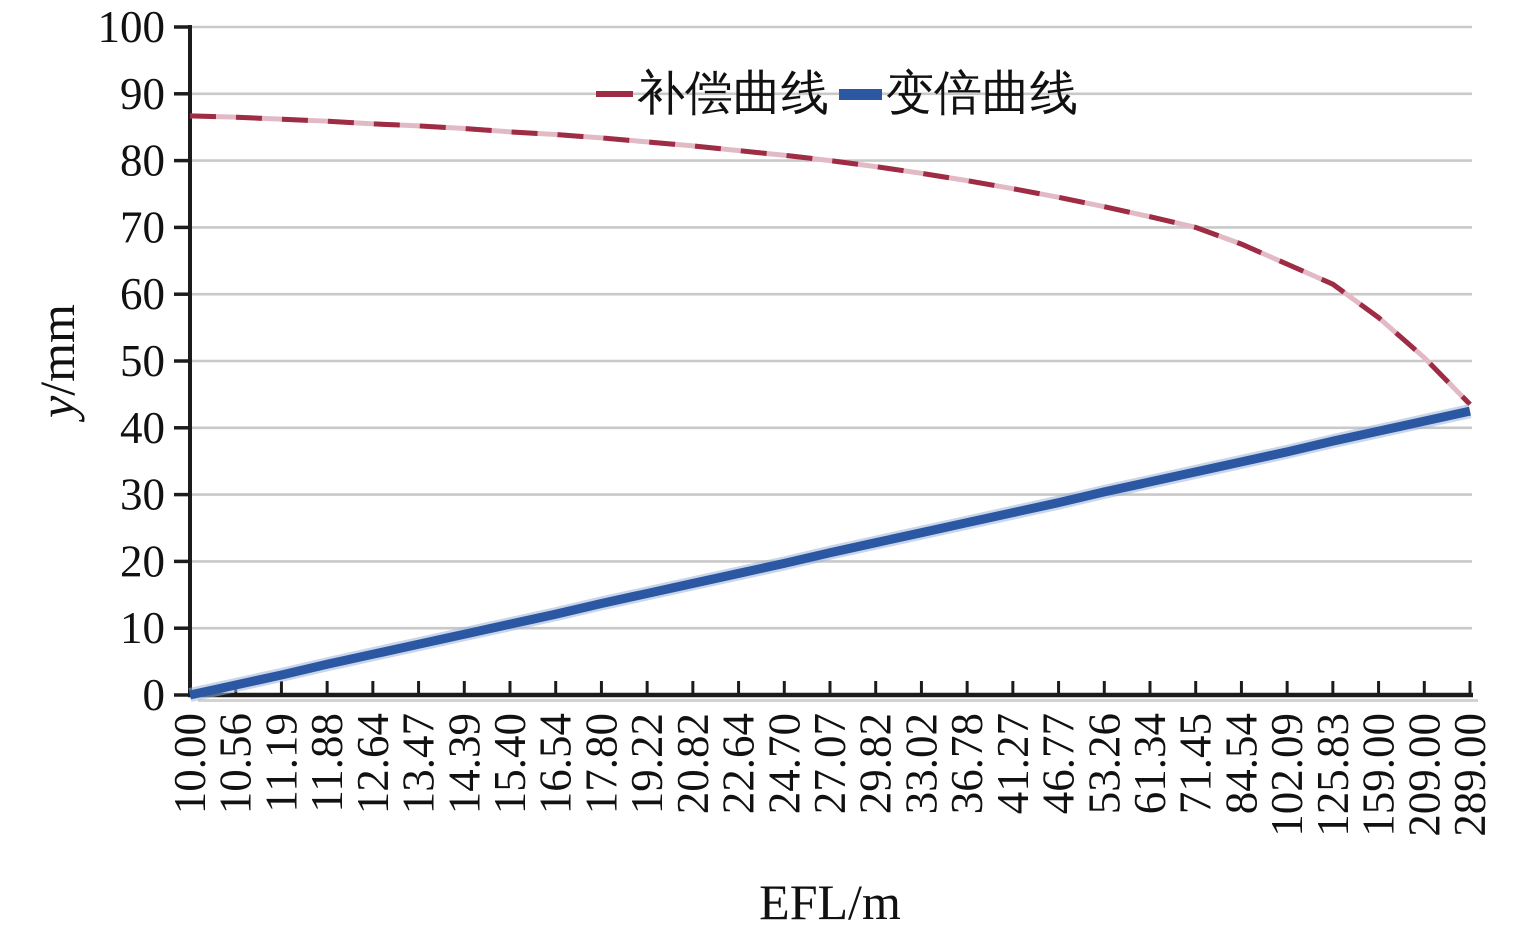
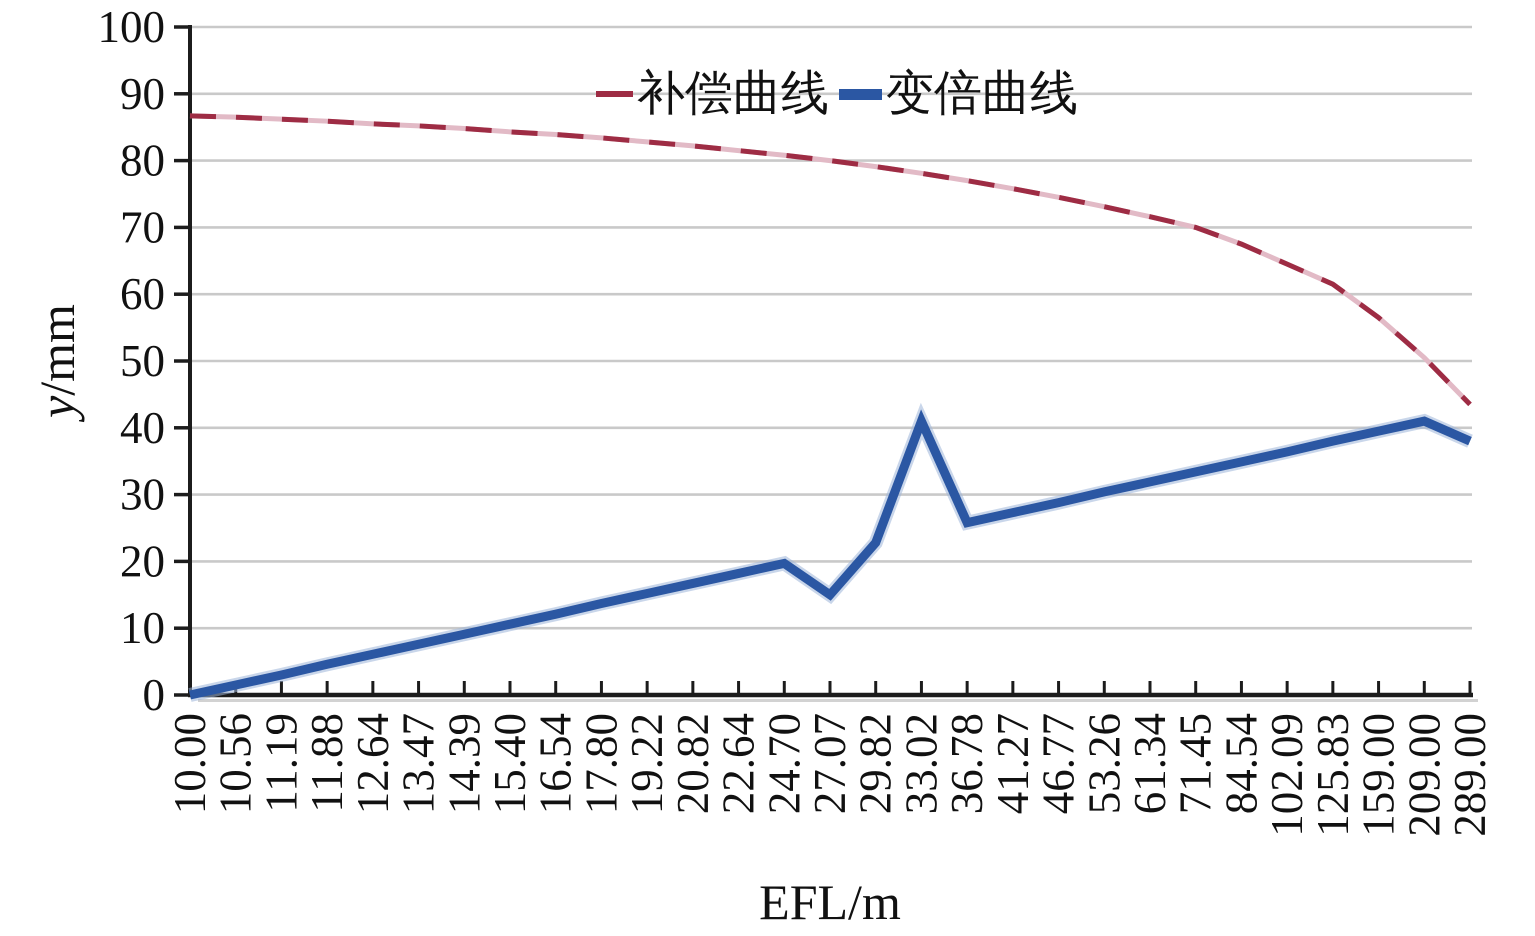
变倍曲线/27.07: 21 -> 15
变倍曲线/33.02: 24 -> 41
变倍曲线/289.00: 42 -> 38
